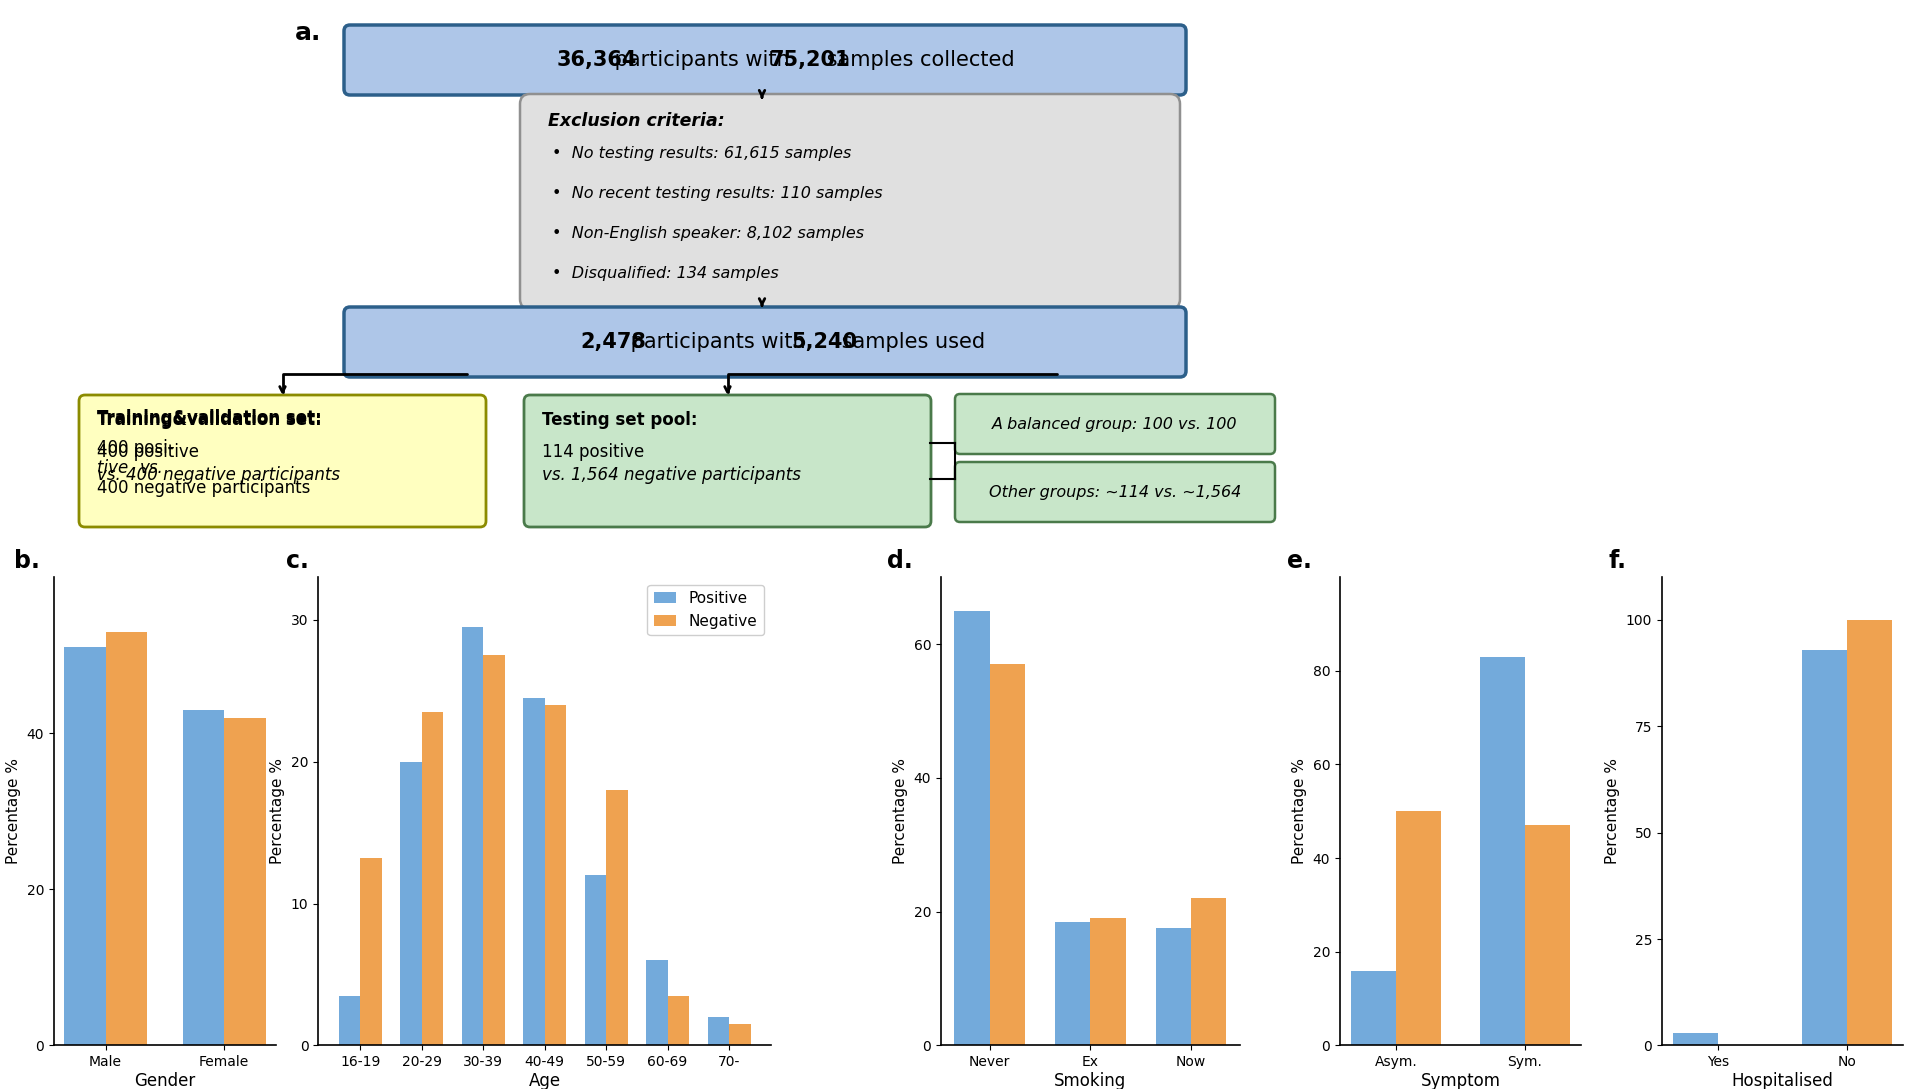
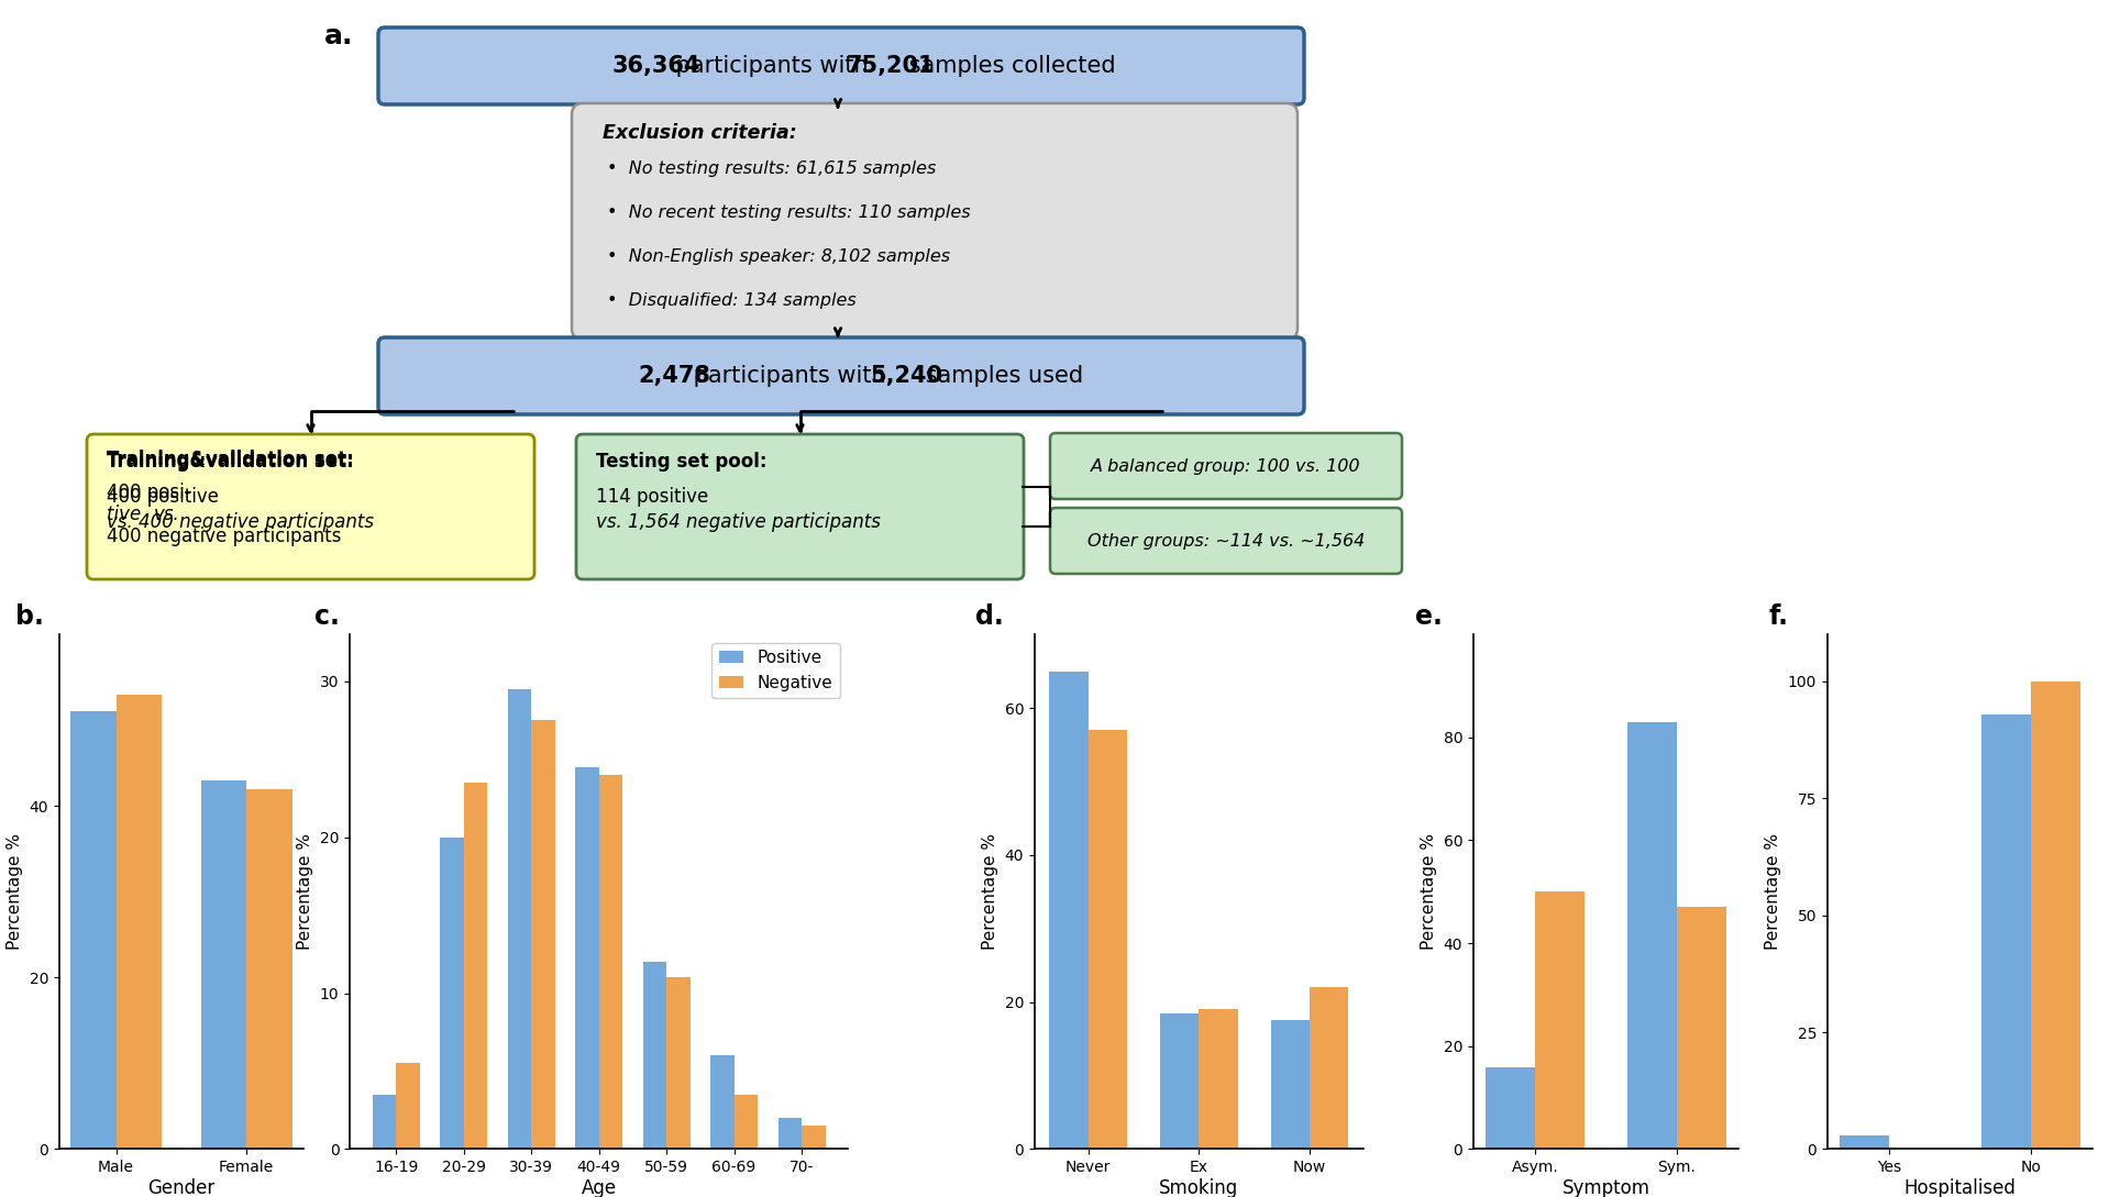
Negative/16-19: 13.2 -> 5.5
Negative/50-59: 18.0 -> 11.0
